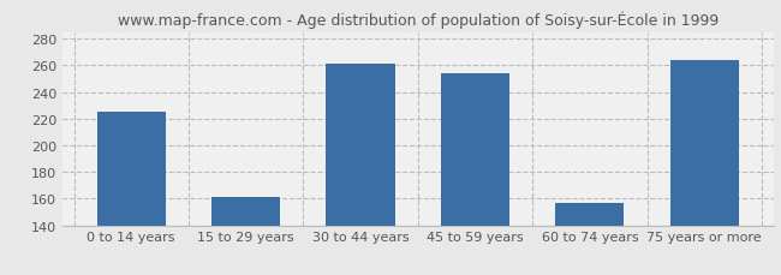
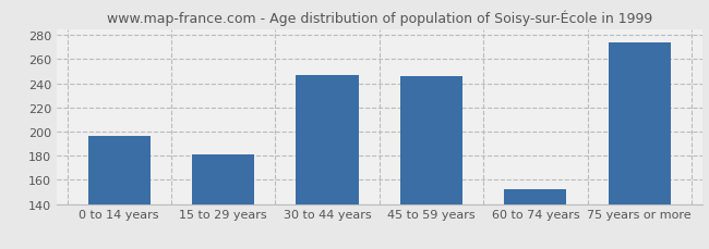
0 to 14 years: 225 -> 196
15 to 29 years: 161 -> 181
30 to 44 years: 261 -> 247
45 to 59 years: 254 -> 246
60 to 74 years: 157 -> 152
75 years or more: 264 -> 274
